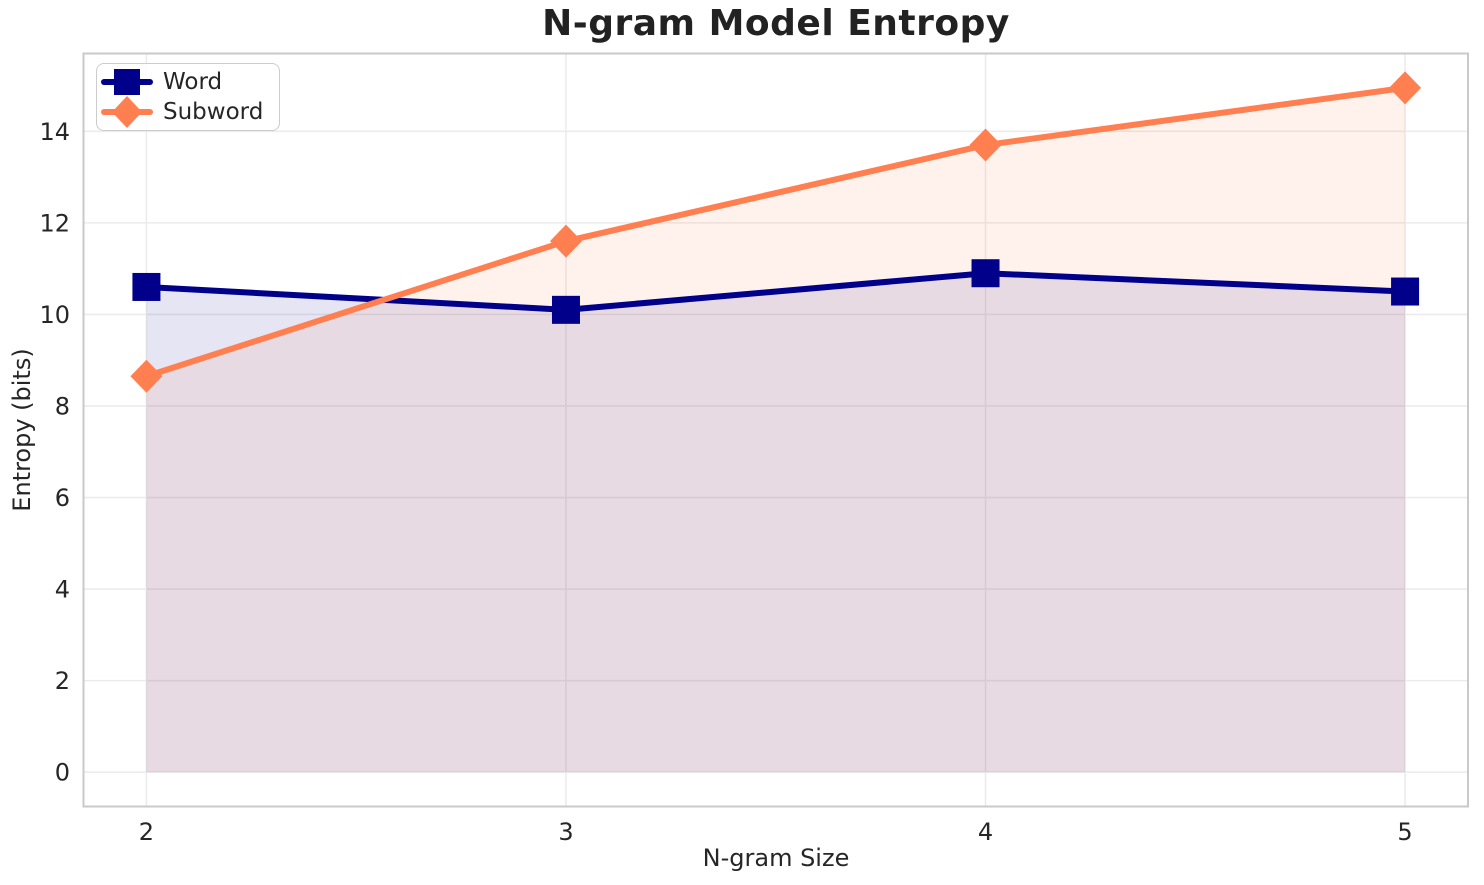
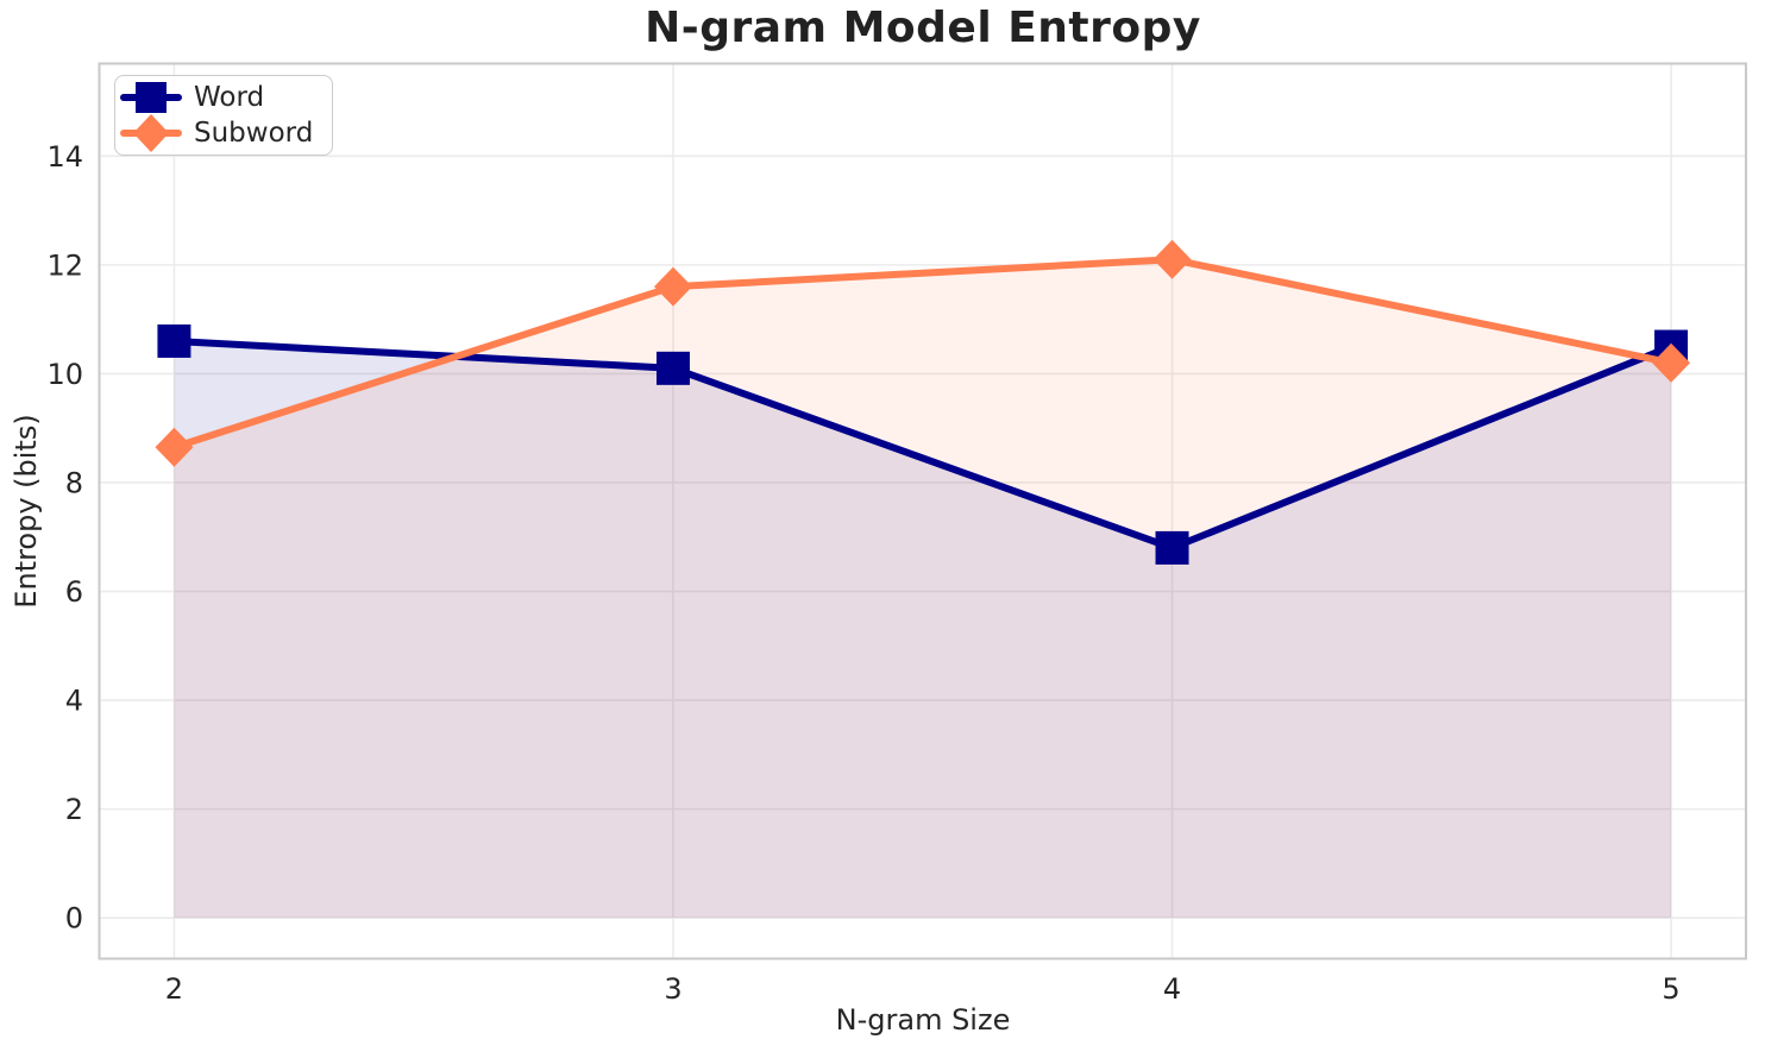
Word/4: 10.9 -> 6.8
Subword/4: 13.7 -> 12.1
Subword/5: 14.9 -> 10.2
